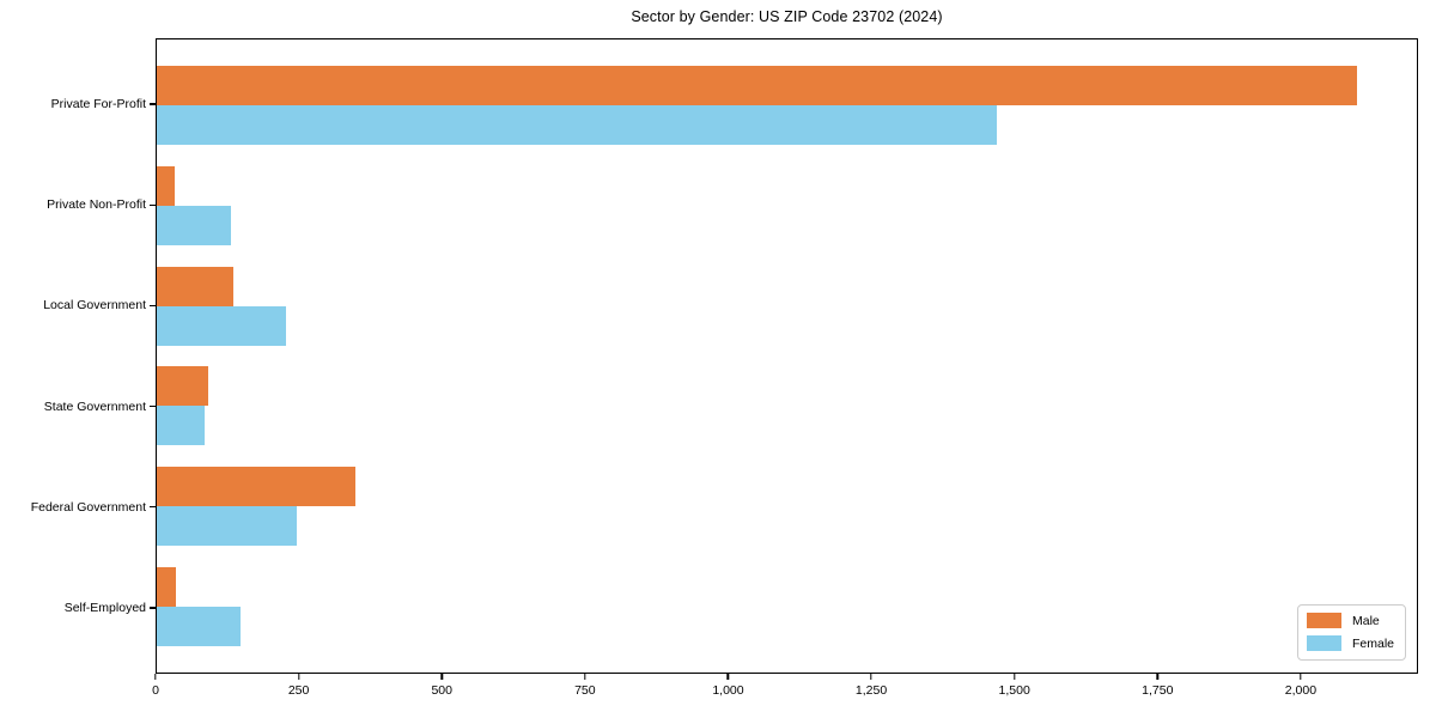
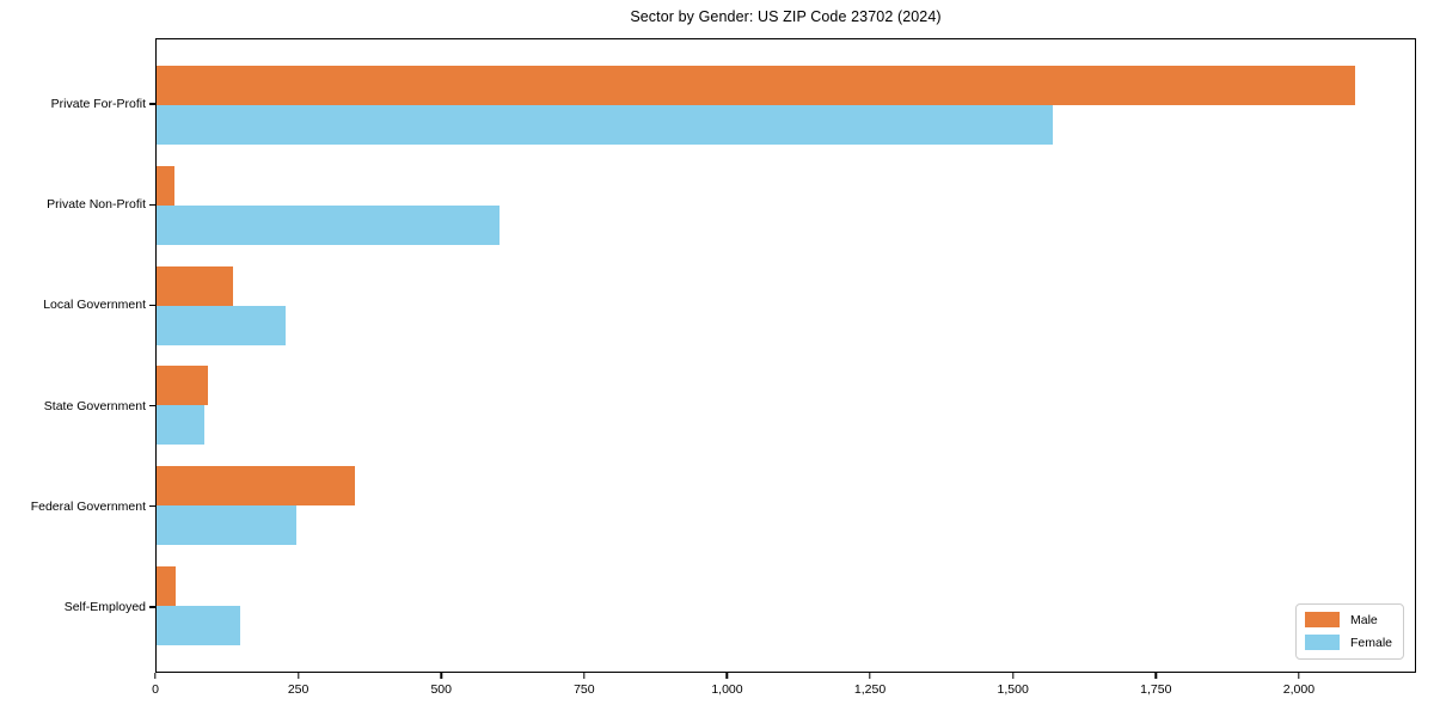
Female/Private For-Profit: 1470 -> 1570
Female/Private Non-Profit: 130 -> 600
